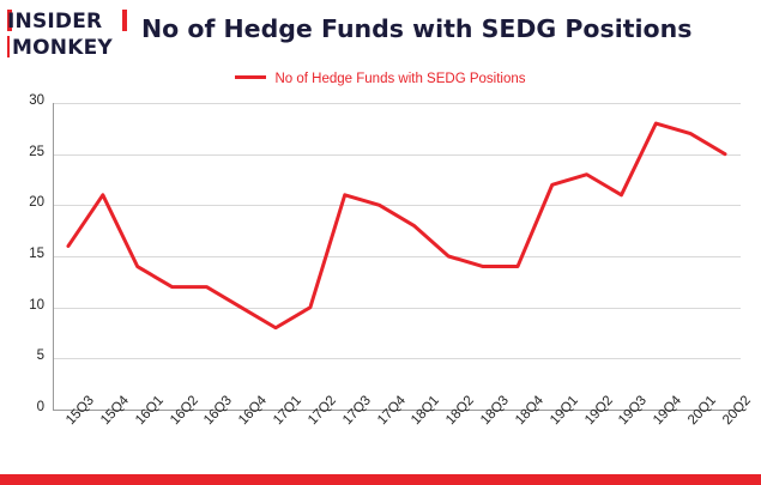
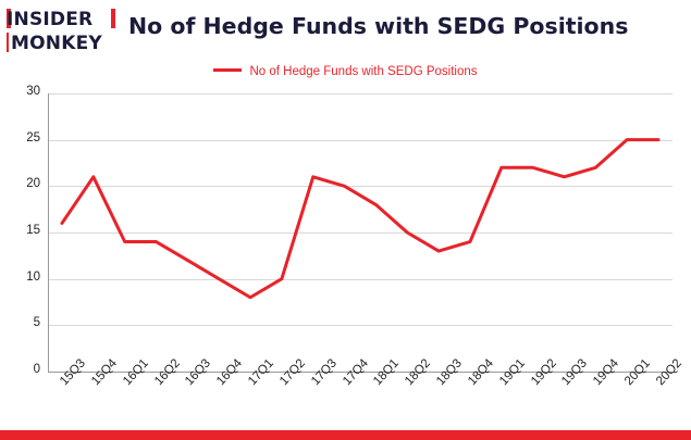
16Q2: 12 -> 14
18Q3: 14 -> 13
19Q2: 23 -> 22
19Q4: 28 -> 22
20Q1: 27 -> 25
